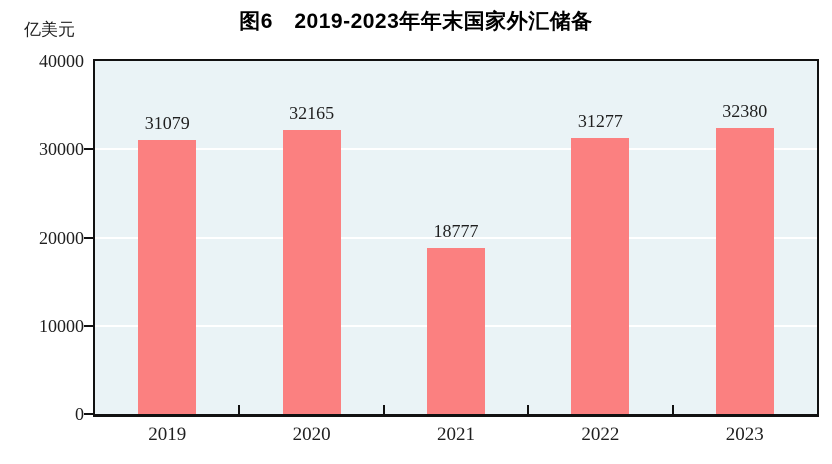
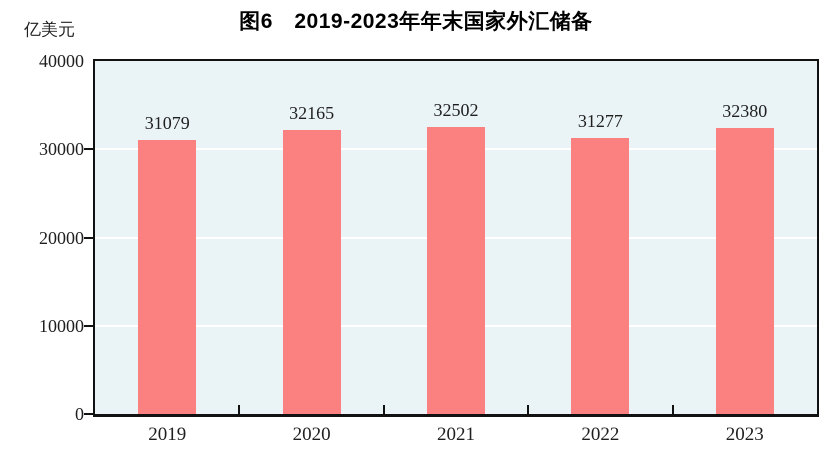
2021: 18777 -> 32502
